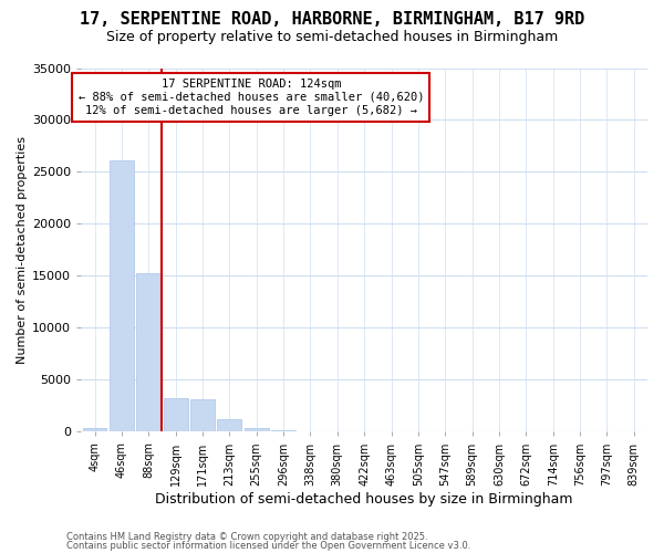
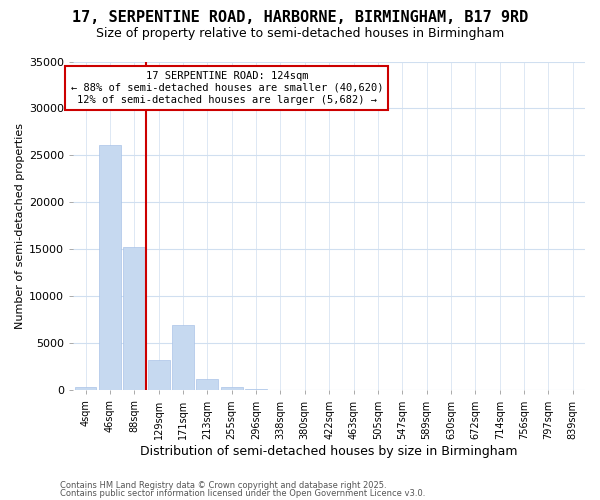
171sqm: 3100 -> 7000
